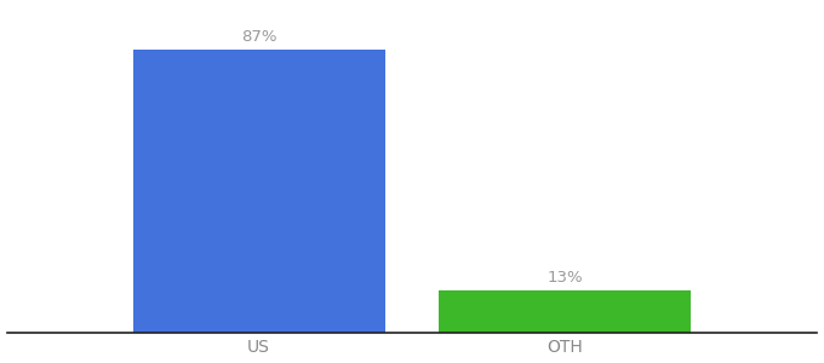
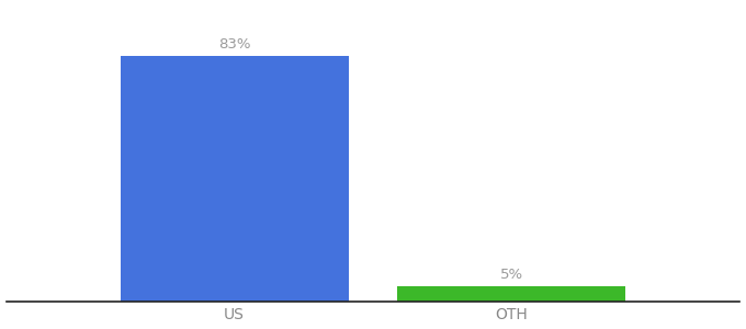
US: 87% -> 83%
OTH: 13% -> 5%
